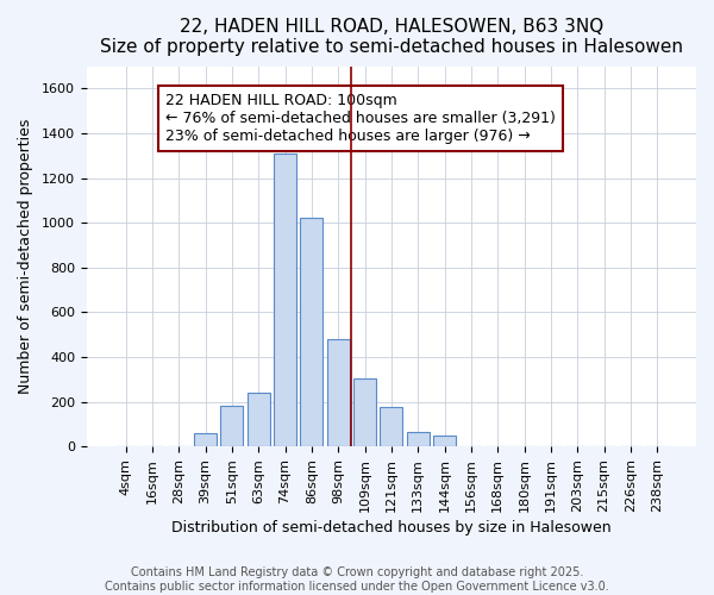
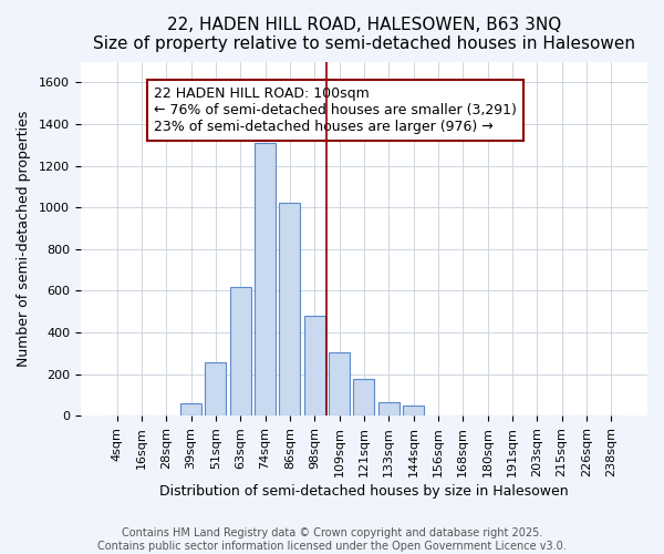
51sqm: 180 -> 260
63sqm: 240 -> 620
